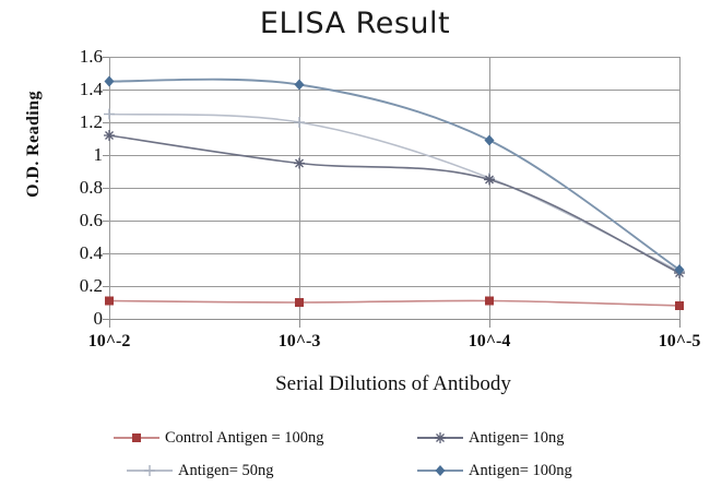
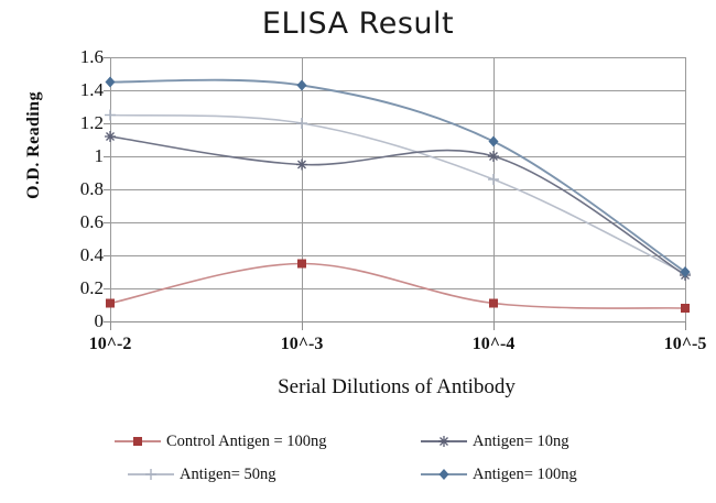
Control Antigen = 100ng/10^-3: 0.10 -> 0.35
Antigen= 10ng/10^-4: 0.85 -> 1.00
